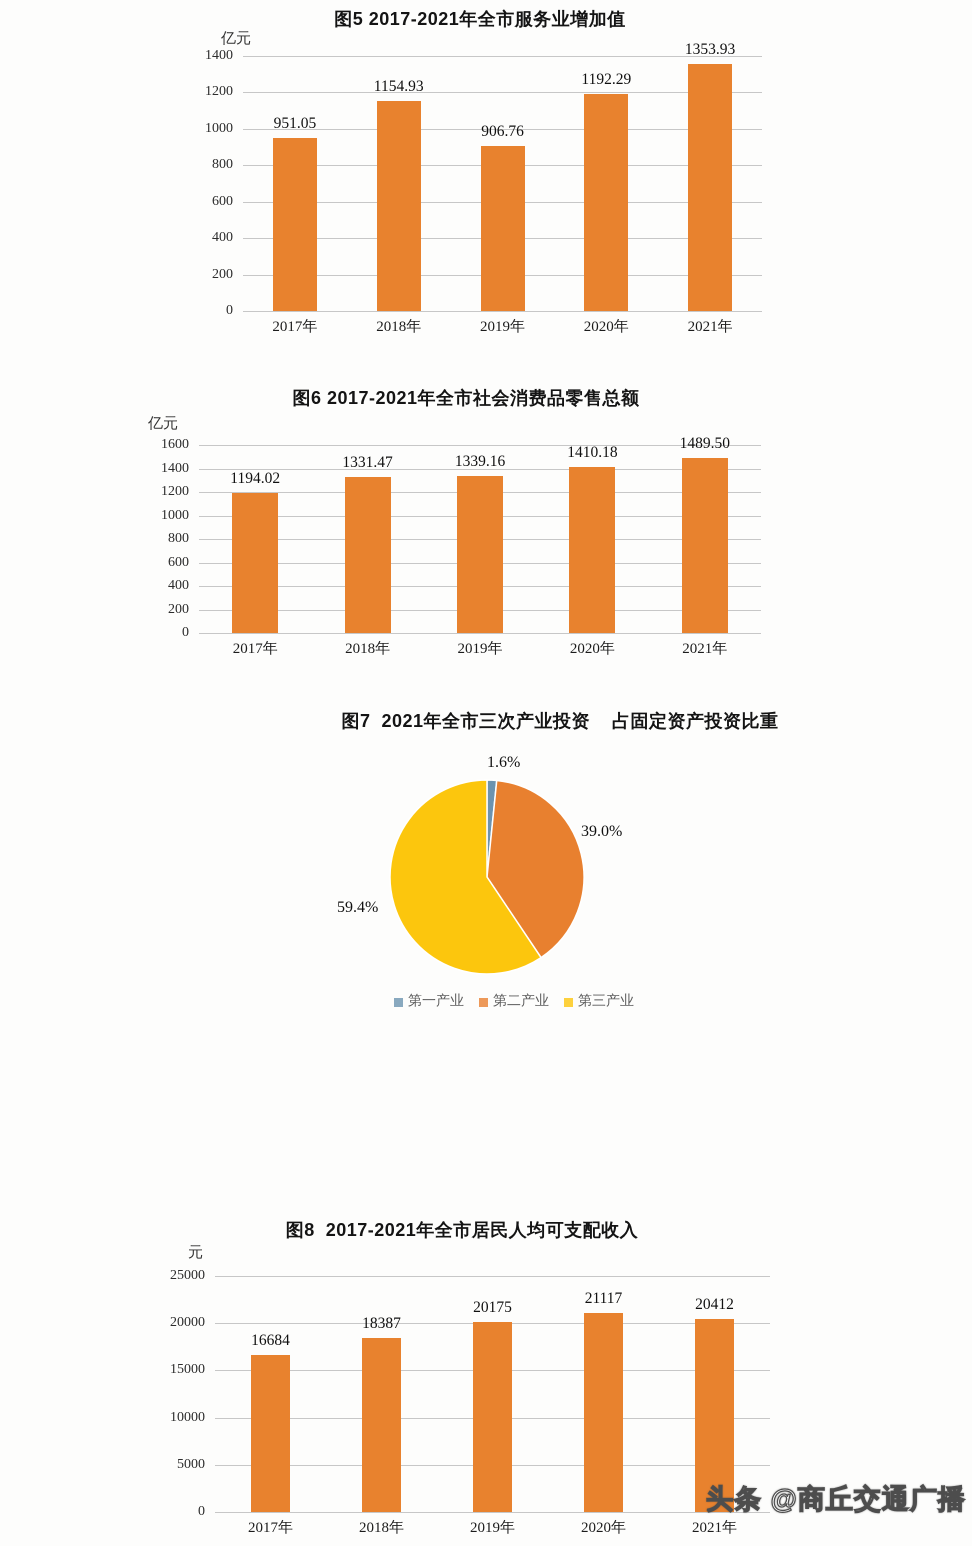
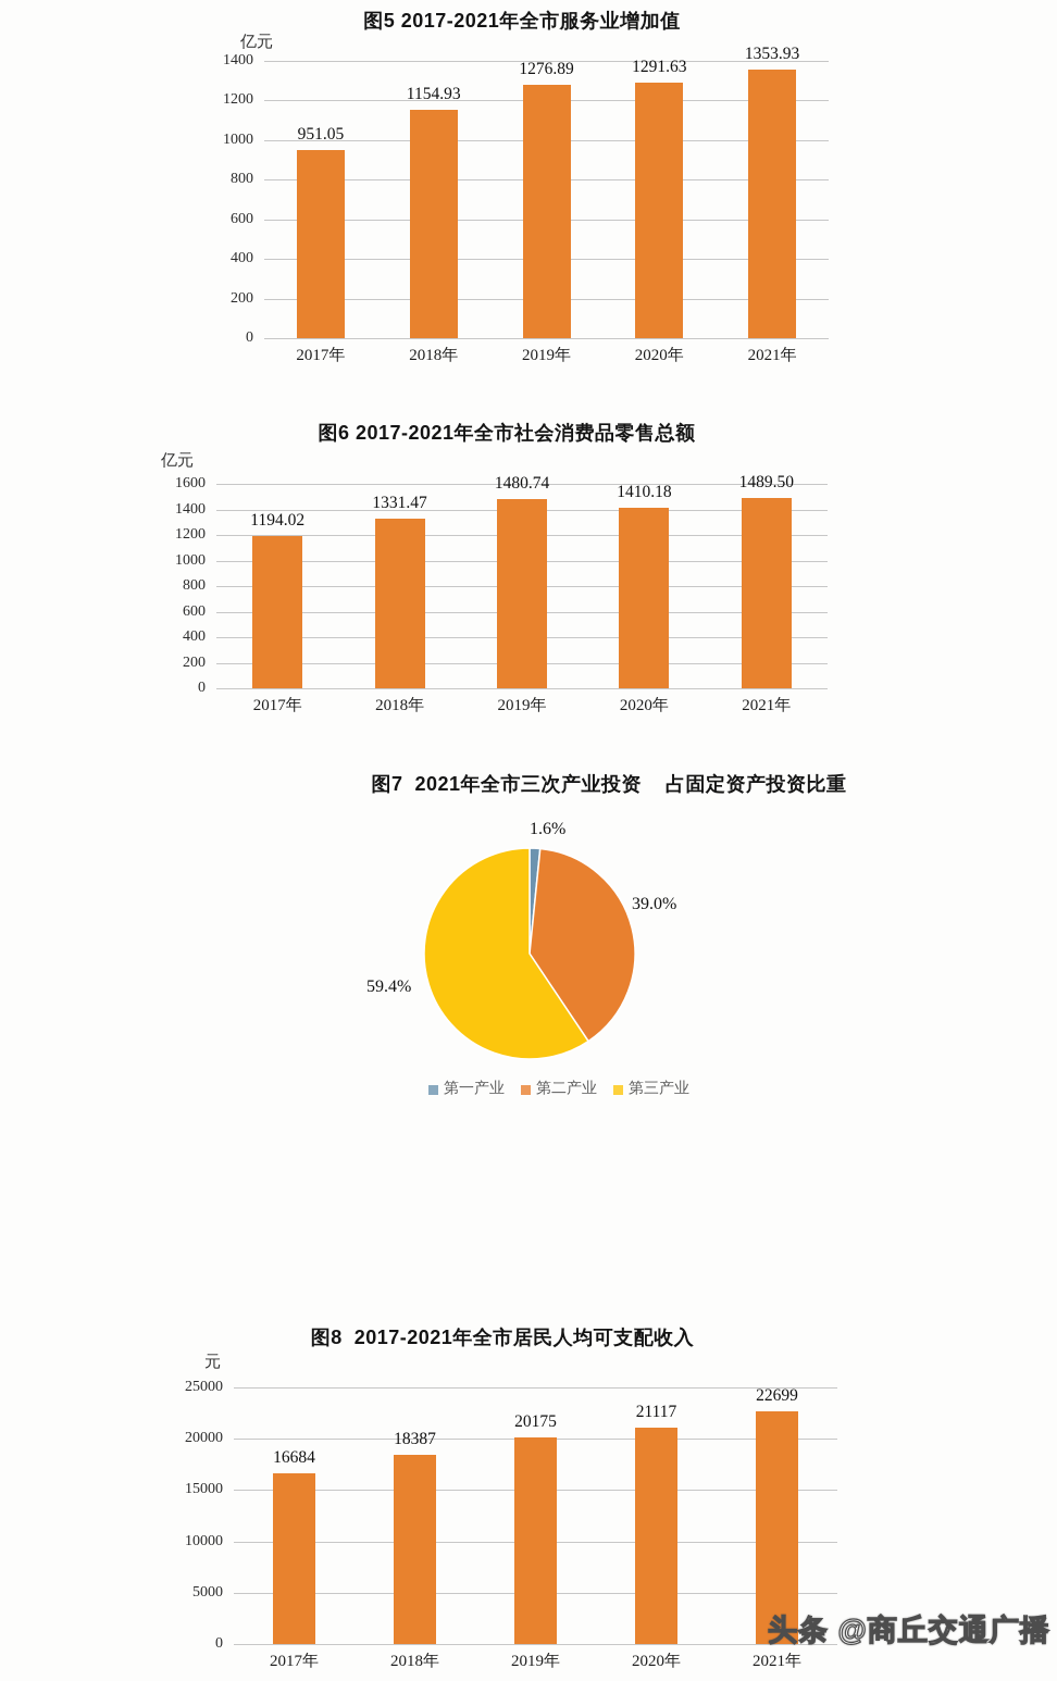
图5 2017-2021年全市服务业增加值/2019年: 906.76 -> 1276.89
图5 2017-2021年全市服务业增加值/2020年: 1192.29 -> 1291.63
图6 2017-2021年全市社会消费品零售总额/2019年: 1339.16 -> 1480.74
图8 2017-2021年全市居民人均可支配收入/2021年: 20412 -> 22699
